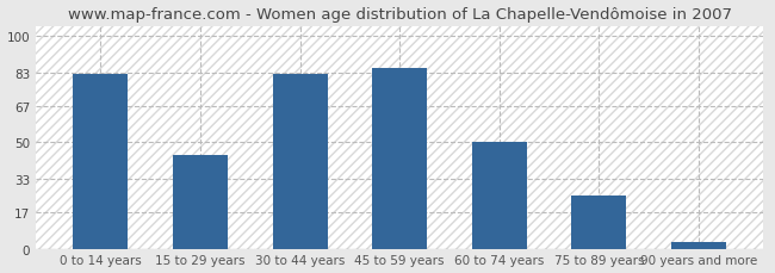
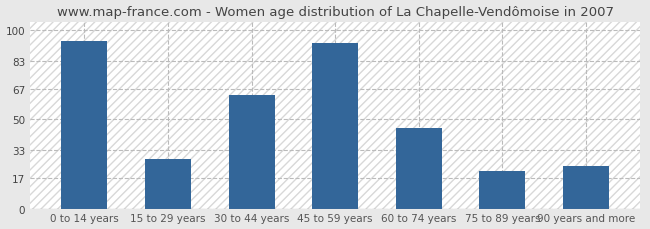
0 to 14 years: 82 -> 94
15 to 29 years: 44 -> 28
30 to 44 years: 82 -> 64
45 to 59 years: 85 -> 93
60 to 74 years: 50 -> 45
75 to 89 years: 25 -> 21
90 years and more: 3 -> 24
